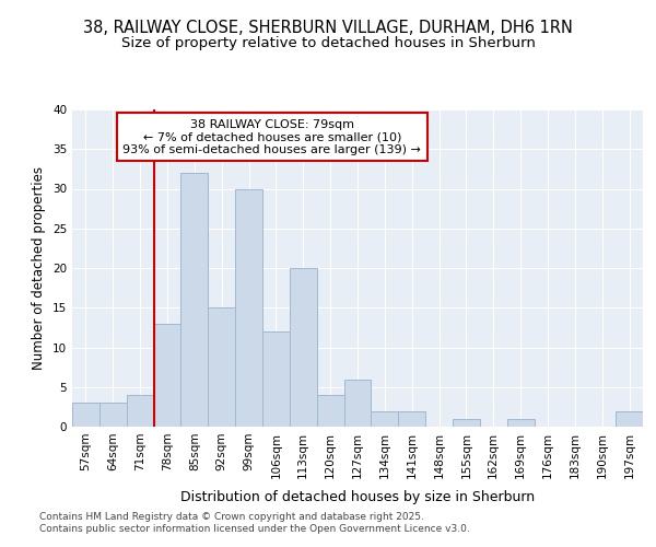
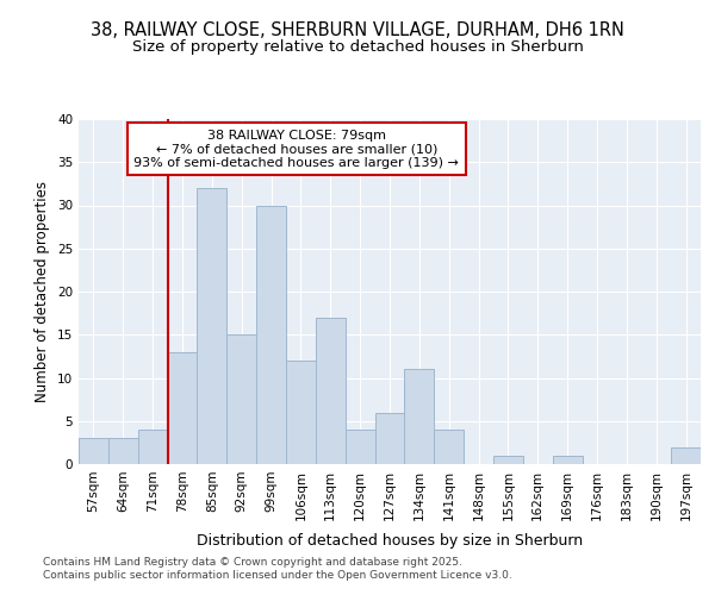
113sqm: 20 -> 17
134sqm: 2 -> 11
141sqm: 2 -> 4
